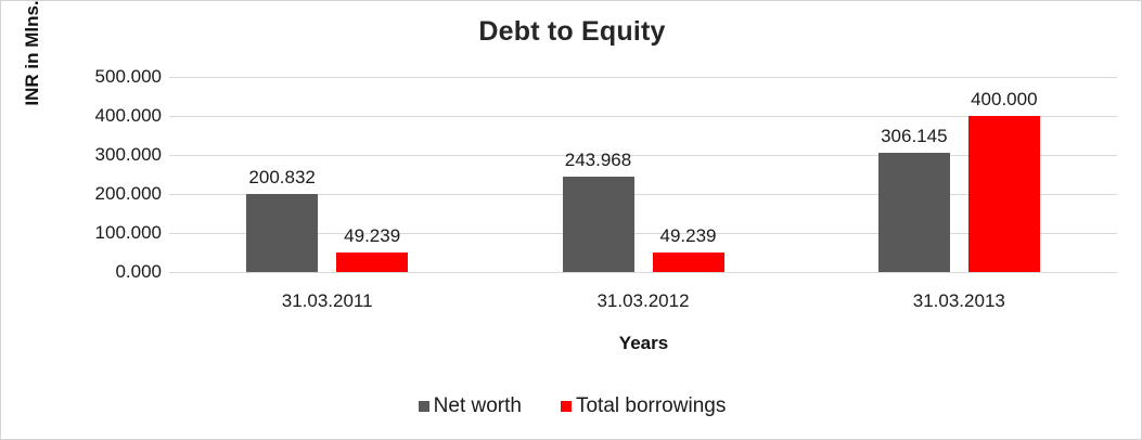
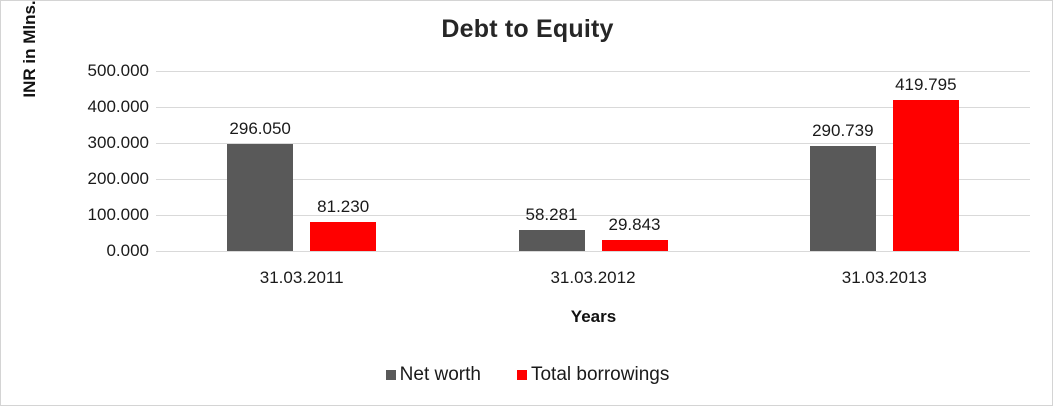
Net worth/31.03.2011: 200.832 -> 296.050
Total borrowings/31.03.2011: 49.239 -> 81.230
Net worth/31.03.2012: 243.968 -> 58.281
Total borrowings/31.03.2012: 49.239 -> 29.843
Net worth/31.03.2013: 306.145 -> 290.739
Total borrowings/31.03.2013: 400.000 -> 419.795
